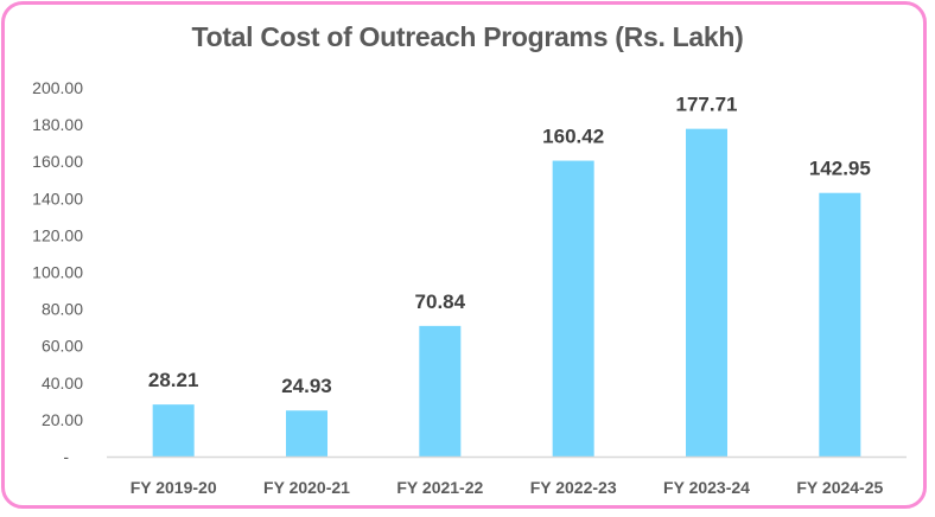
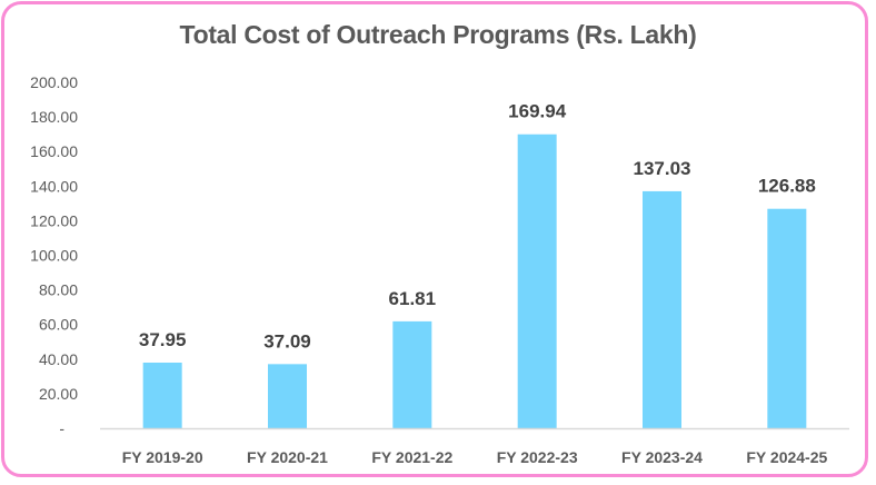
FY 2019-20: 28.21 -> 37.95
FY 2020-21: 24.93 -> 37.09
FY 2021-22: 70.84 -> 61.81
FY 2022-23: 160.42 -> 169.94
FY 2023-24: 177.71 -> 137.03
FY 2024-25: 142.95 -> 126.88
